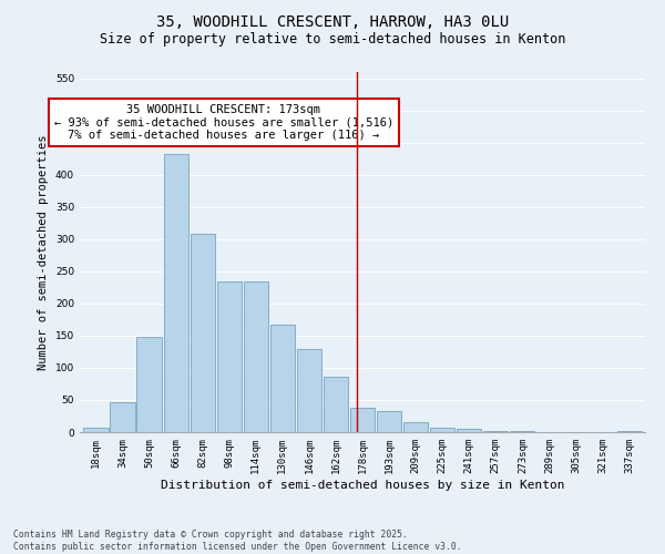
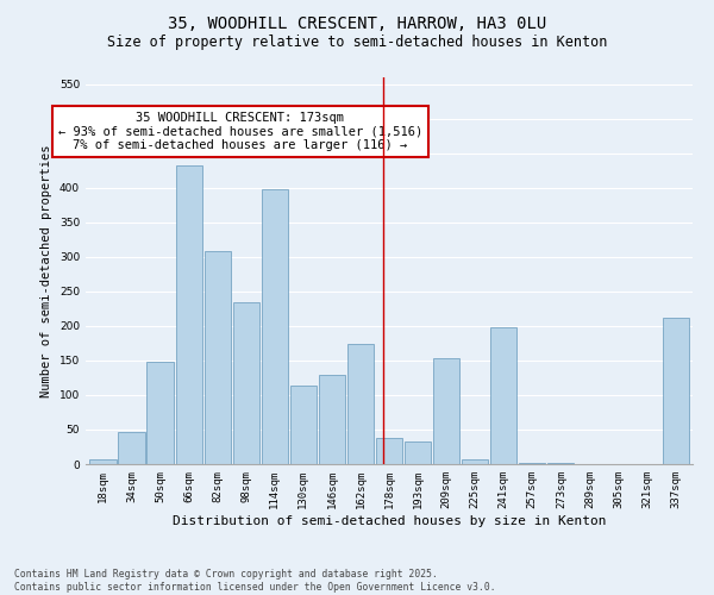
114sqm: 235 -> 398
130sqm: 168 -> 114
162sqm: 86 -> 174
209sqm: 15 -> 154
241sqm: 5 -> 198
337sqm: 1 -> 212
